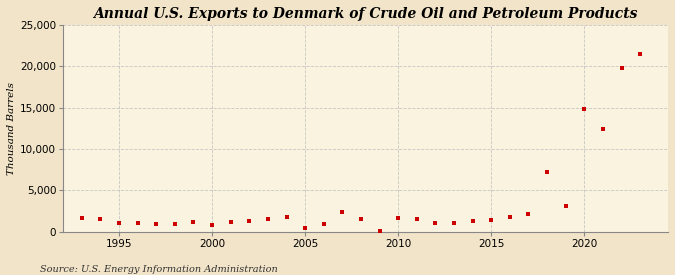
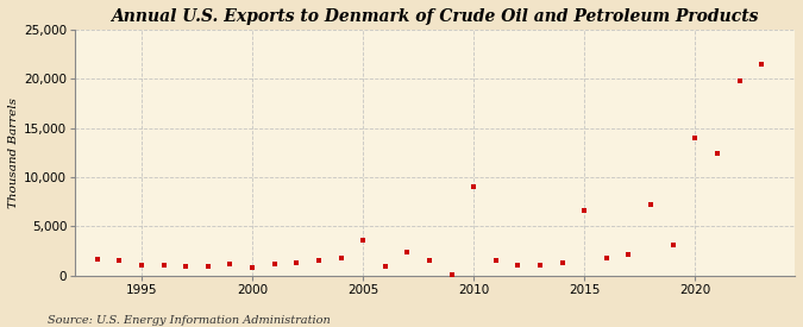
2005: 500 -> 3,600
2010: 1,700 -> 9,000
2015: 1,400 -> 6,600
2020: 14,800 -> 14,000
